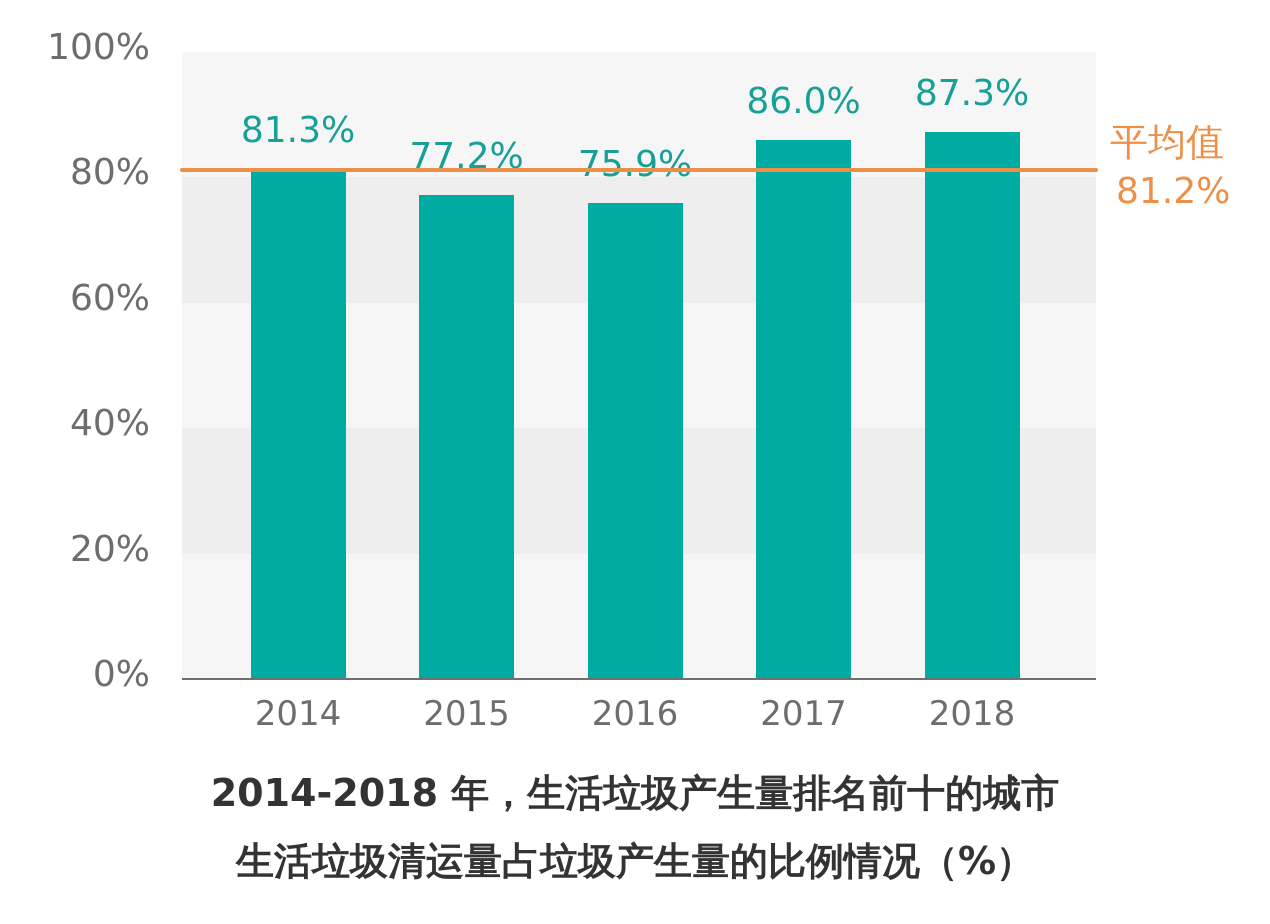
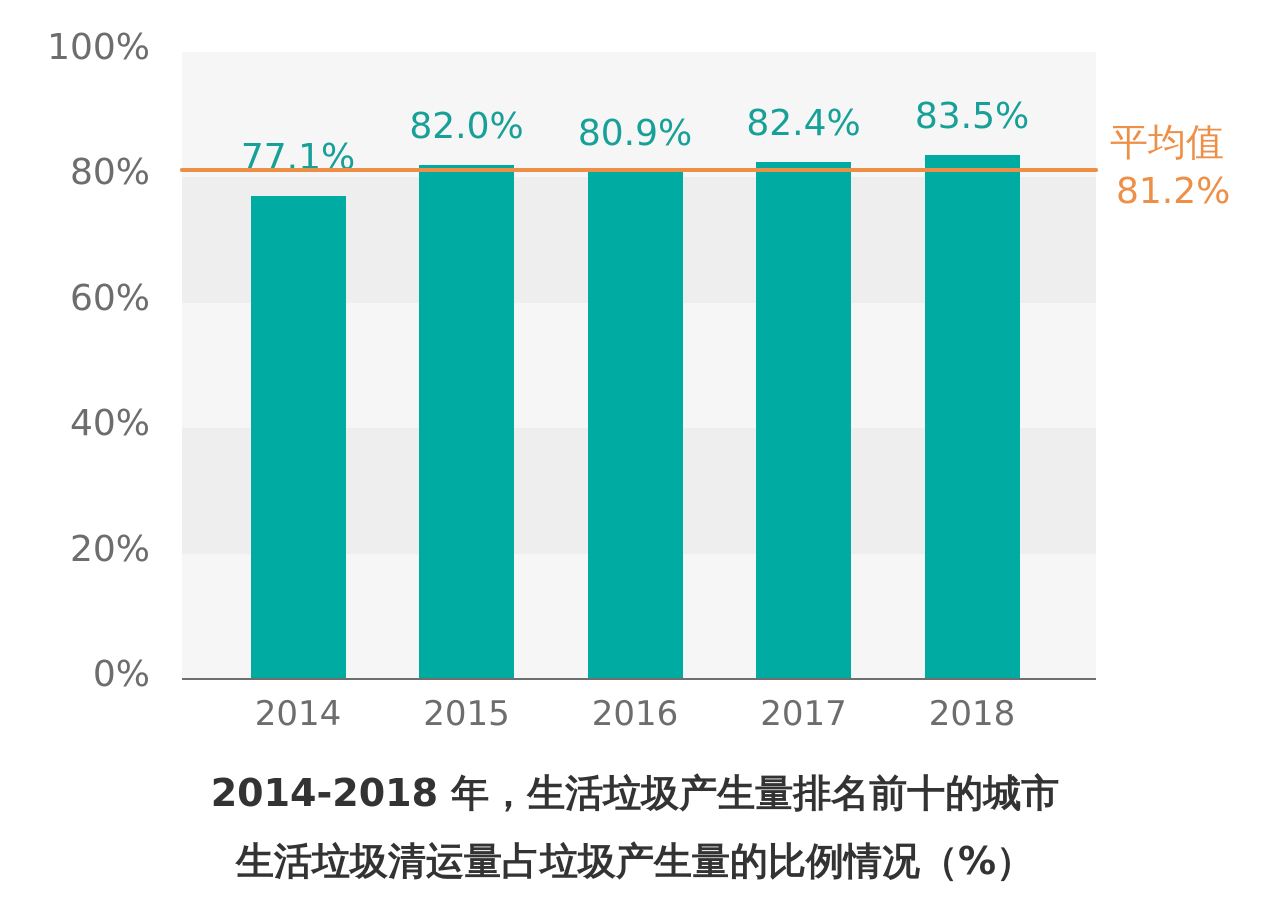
2014: 81.3% -> 77.1%
2015: 77.2% -> 82.0%
2016: 75.9% -> 80.9%
2017: 86.0% -> 82.4%
2018: 87.3% -> 83.5%
